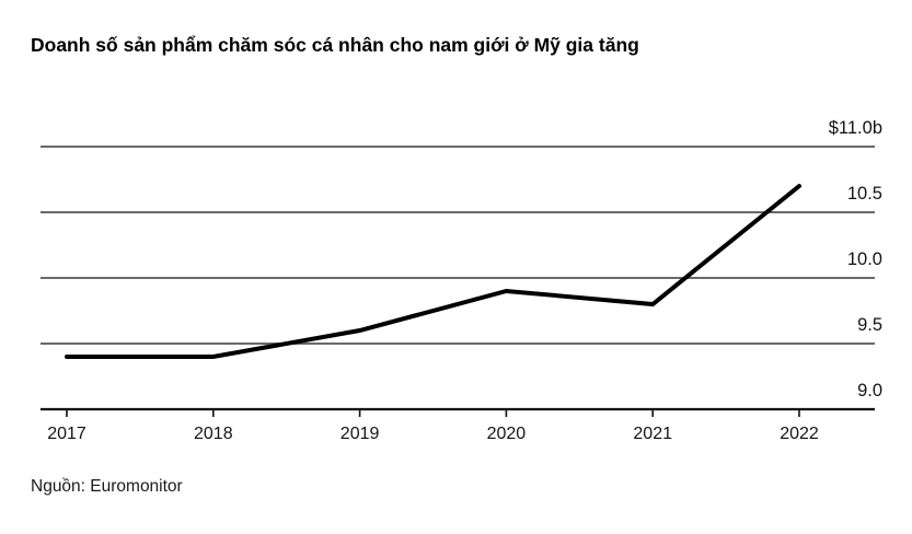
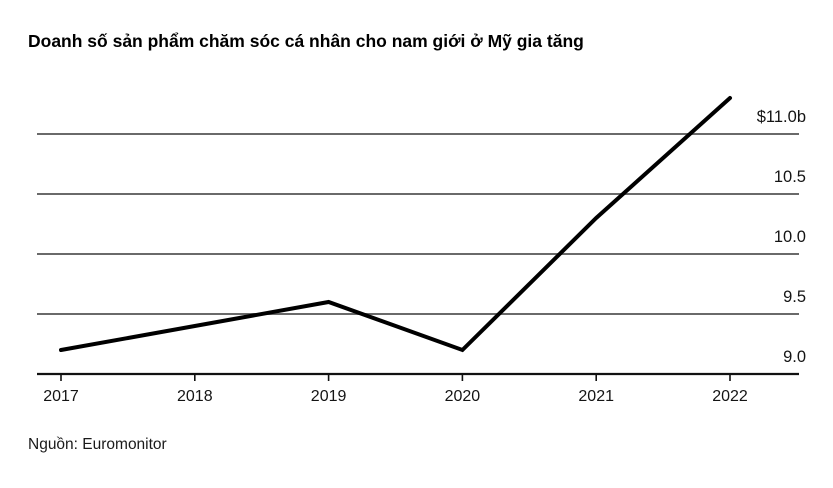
2017: $9.4b -> $9.2b
2020: $9.9b -> $9.2b
2021: $9.8b -> $10.3b
2022: $10.7b -> $11.3b
